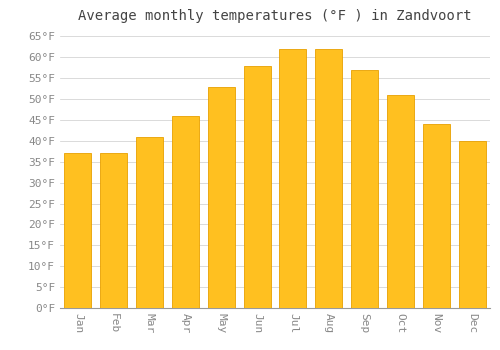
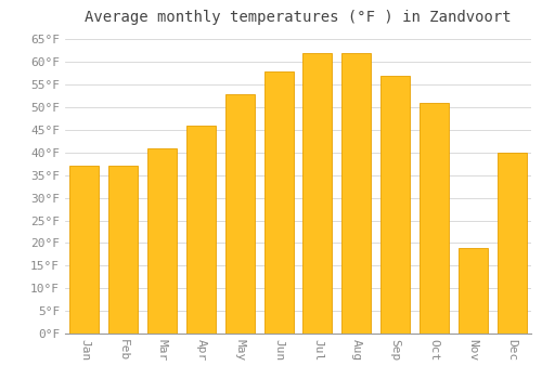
Nov: 44°F -> 19°F
